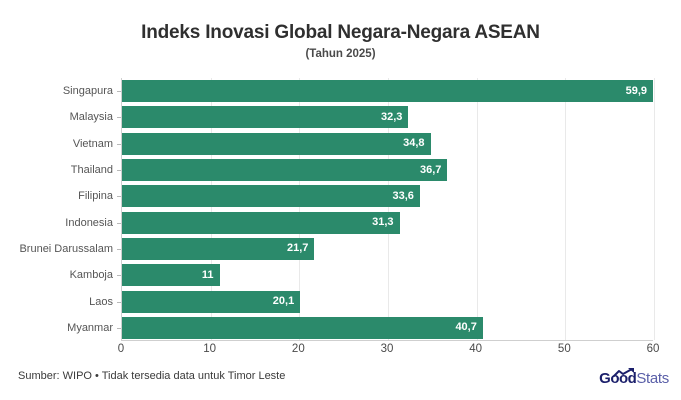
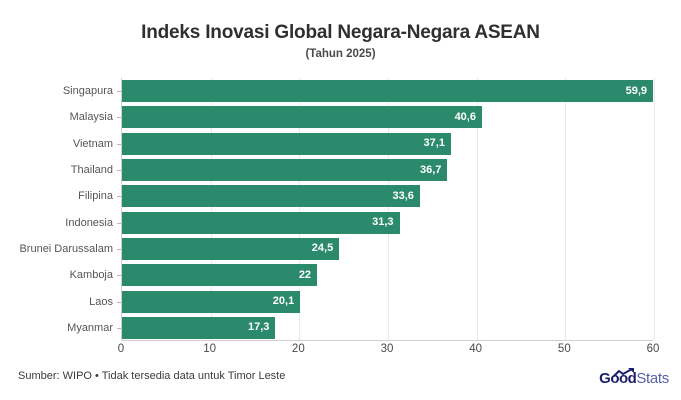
Malaysia: 32,3 -> 40,6
Vietnam: 34,8 -> 37,1
Brunei Darussalam: 21,7 -> 24,5
Kamboja: 11 -> 22
Myanmar: 40,7 -> 17,3
